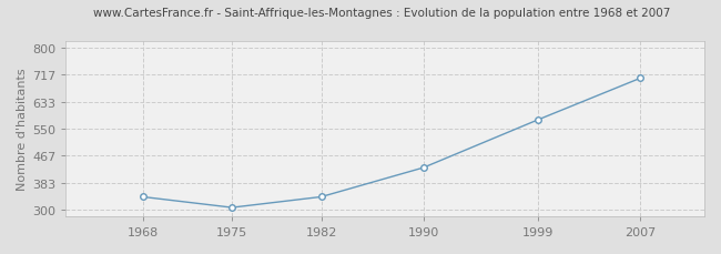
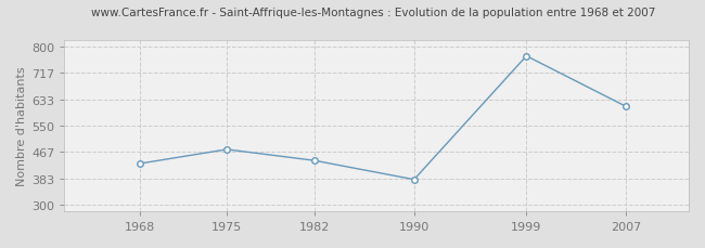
1968: 340 -> 430
1975: 307 -> 475
1982: 340 -> 440
1990: 430 -> 380
1999: 578 -> 770
2007: 706 -> 610
